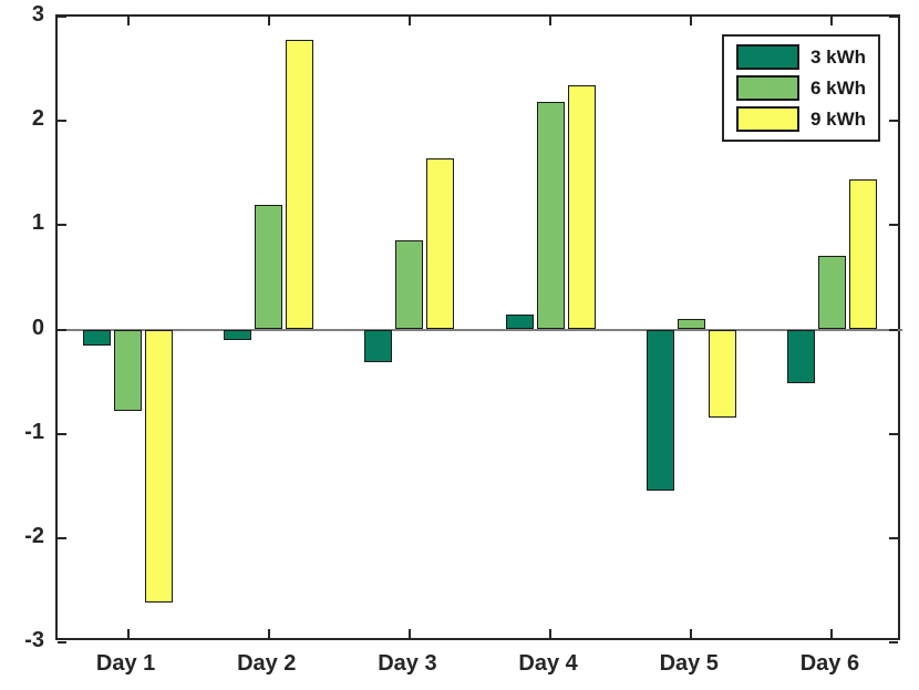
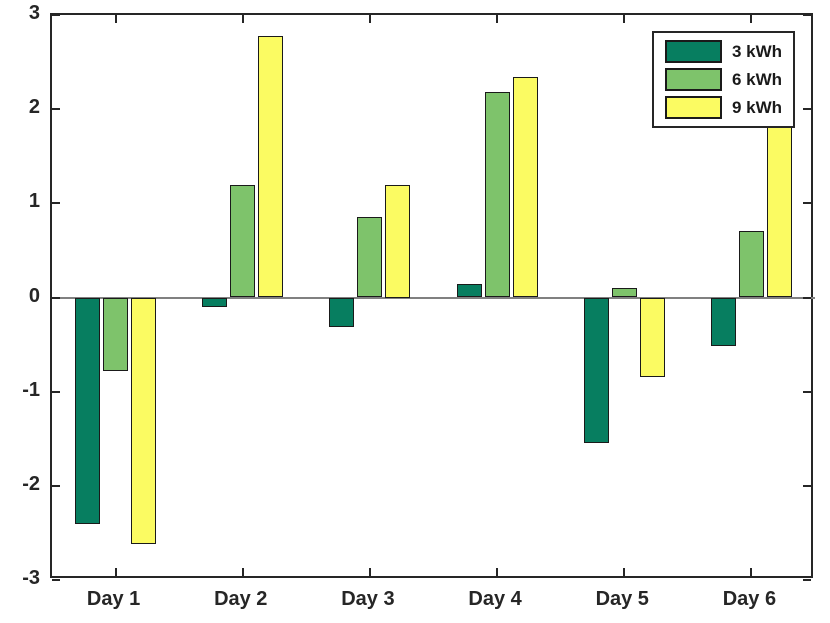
3 kWh/Day 1: -0.1 -> -2.4
9 kWh/Day 3: 1.6 -> 1.2
9 kWh/Day 6: 1.4 -> 2.2
